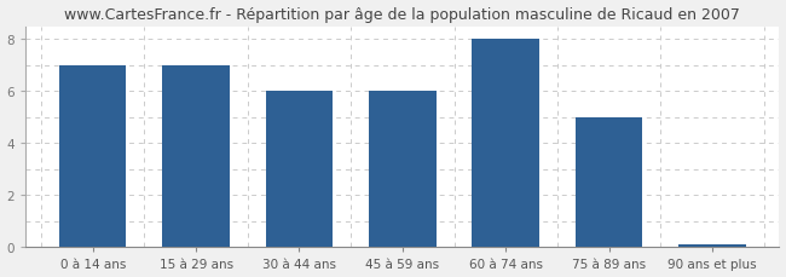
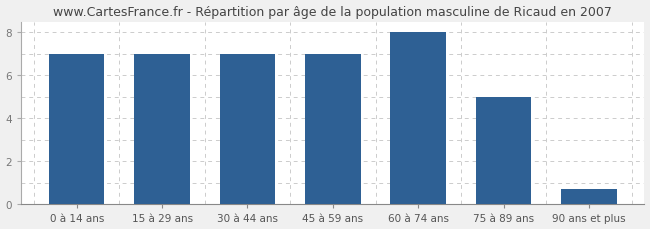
30 à 44 ans: 6.0 -> 7.0
45 à 59 ans: 6.0 -> 7.0
90 ans et plus: 0.1 -> 0.7
